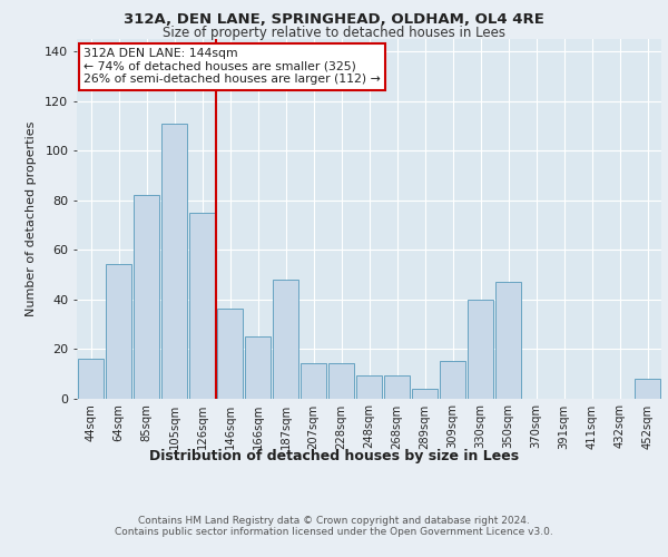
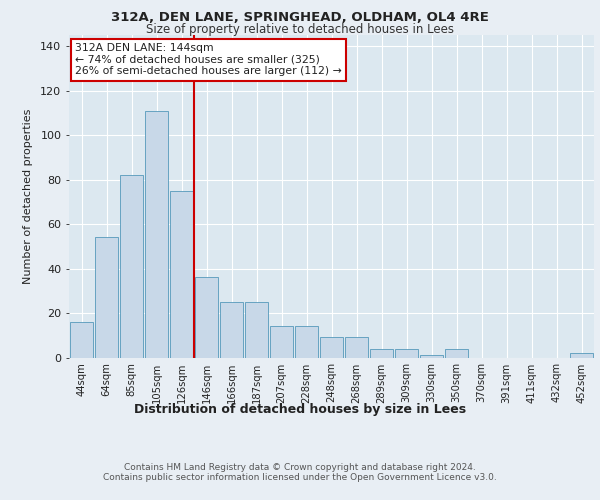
187sqm: 48 -> 25
309sqm: 15 -> 4
330sqm: 40 -> 1
350sqm: 47 -> 4
452sqm: 8 -> 2
